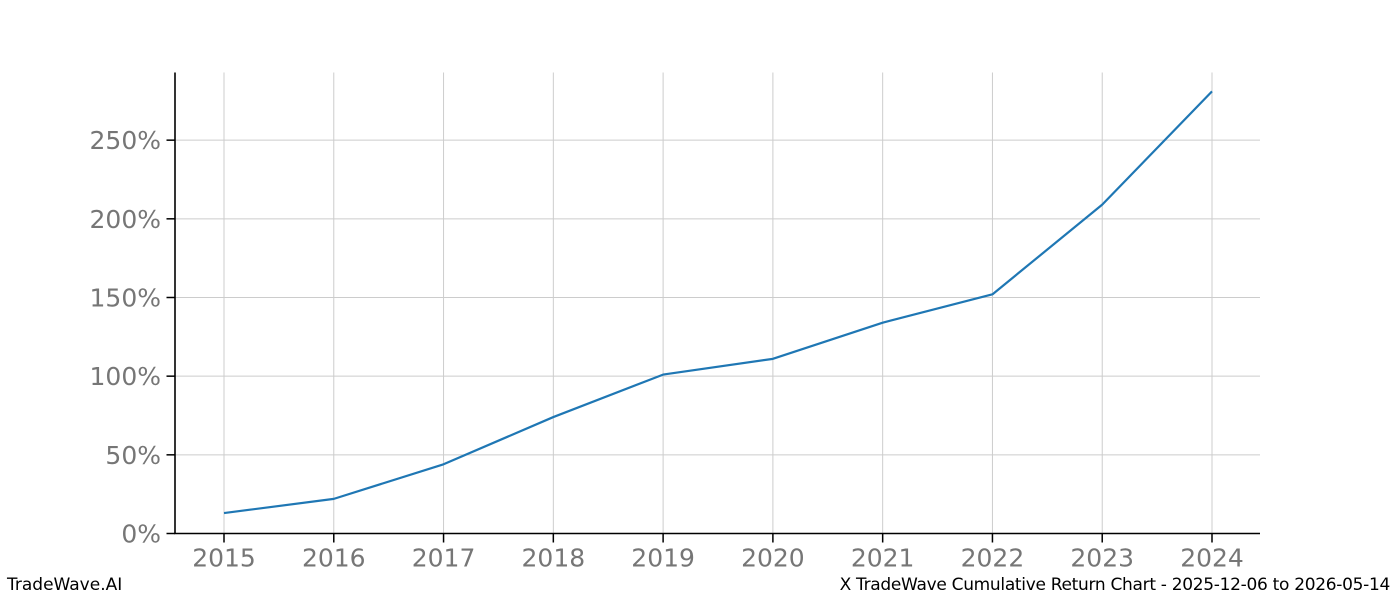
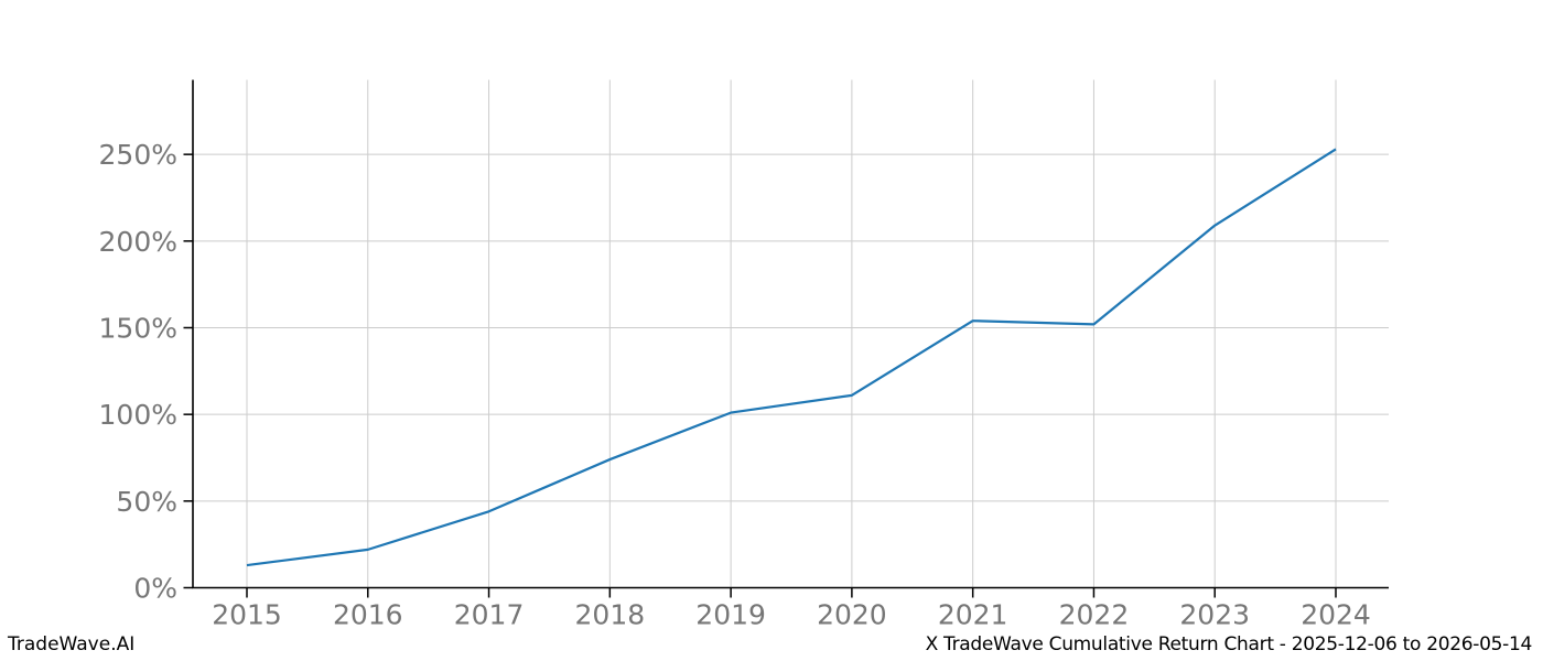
2021: 134% -> 154%
2024: 281% -> 253%
